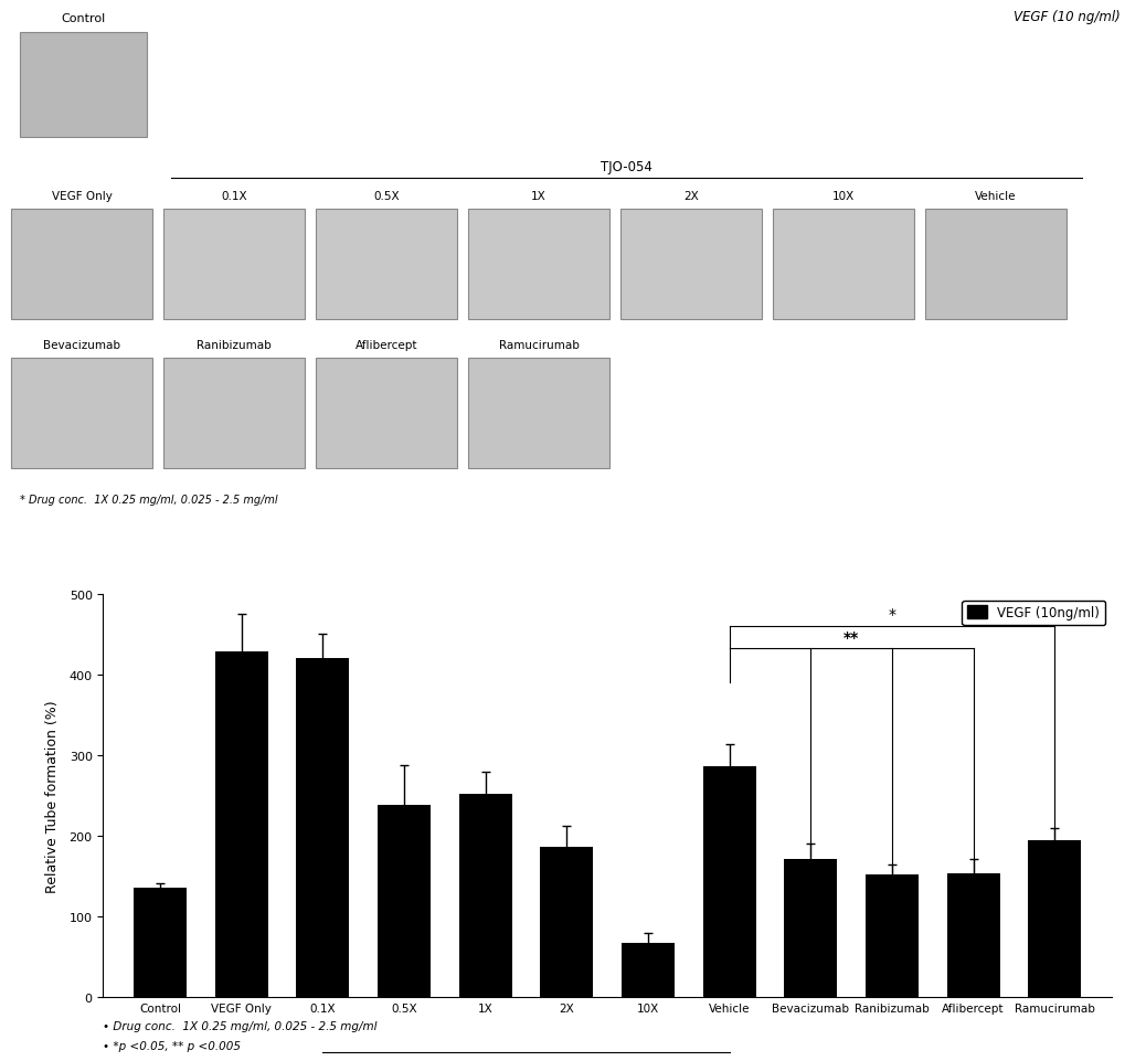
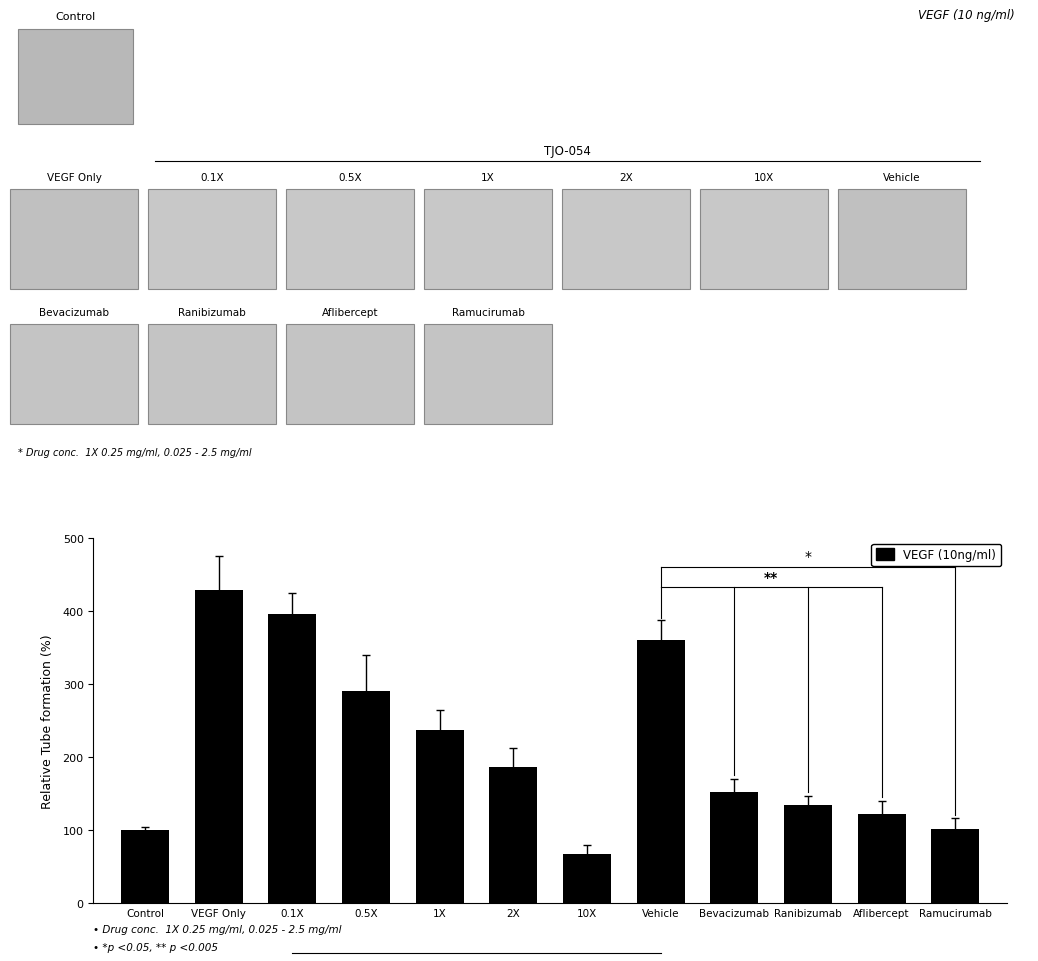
Control: 136 -> 100
0.1X: 420 -> 395
0.5X: 238 -> 290
1X: 252 -> 237
Vehicle: 286 -> 360
Bevacizumab: 172 -> 152
Ranibizumab: 152 -> 135
Aflibercept: 154 -> 122
Ramucirumab: 194 -> 101
